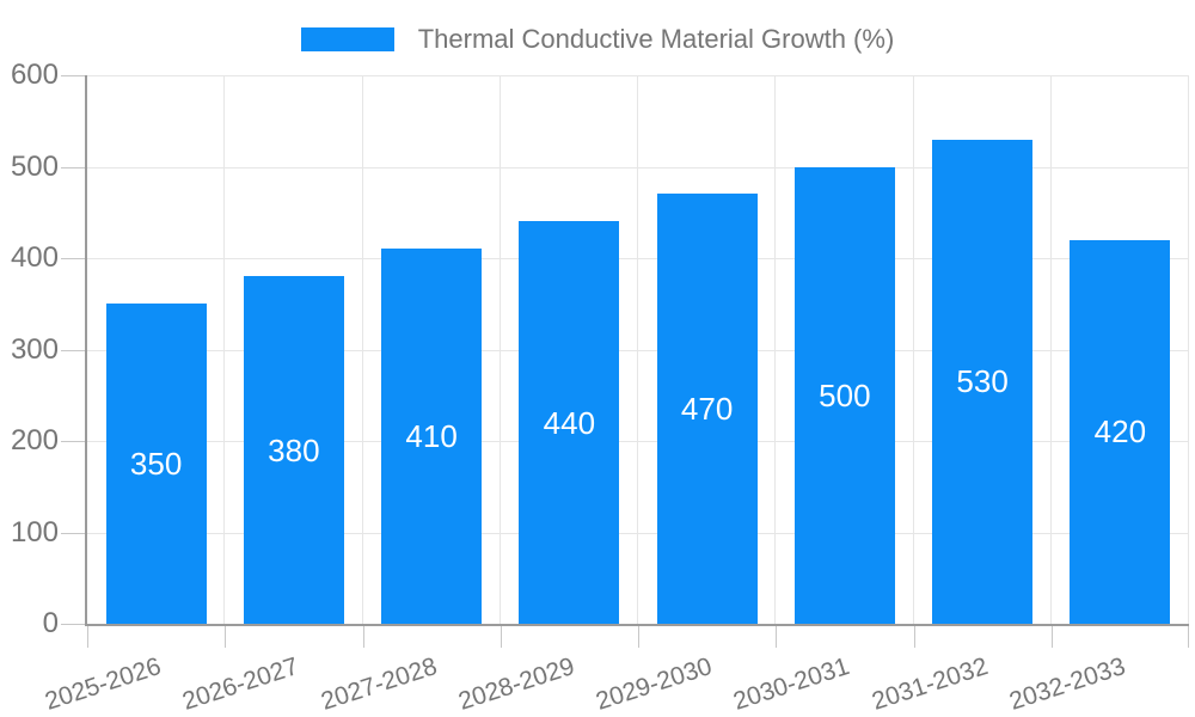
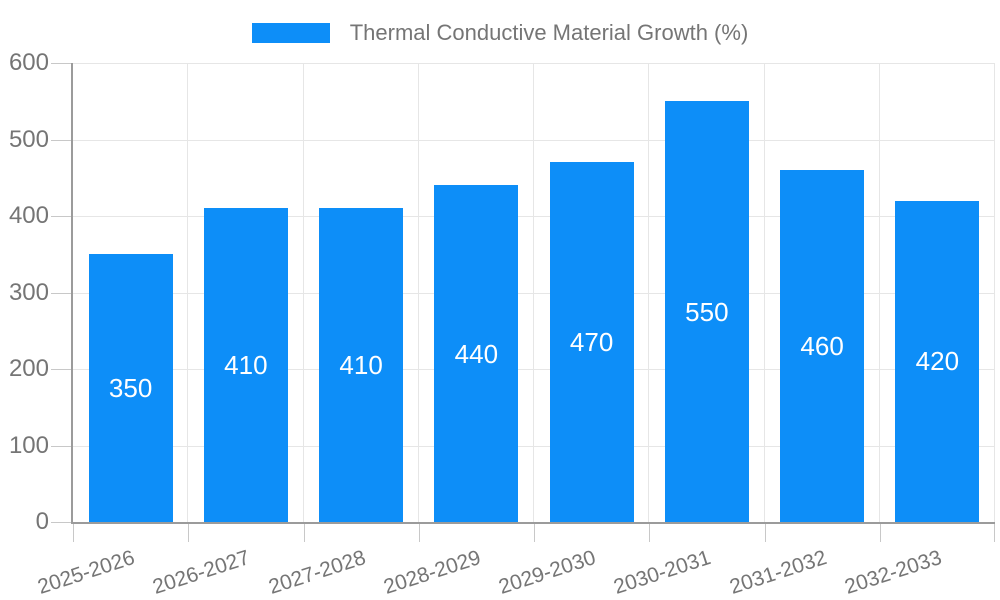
2026-2027: 380 -> 410
2030-2031: 500 -> 550
2031-2032: 530 -> 460
